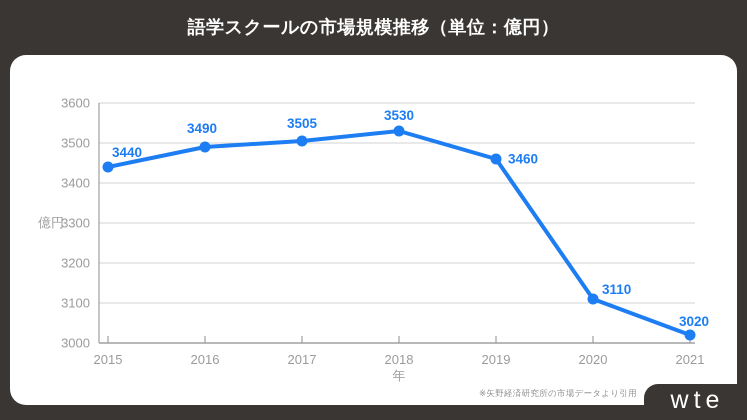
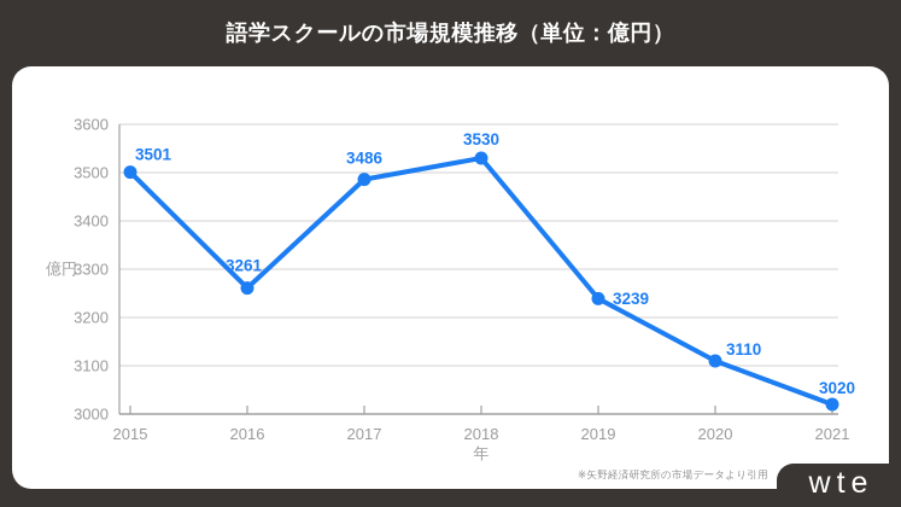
2015: 3440 -> 3501
2016: 3490 -> 3261
2017: 3505 -> 3486
2019: 3460 -> 3239
